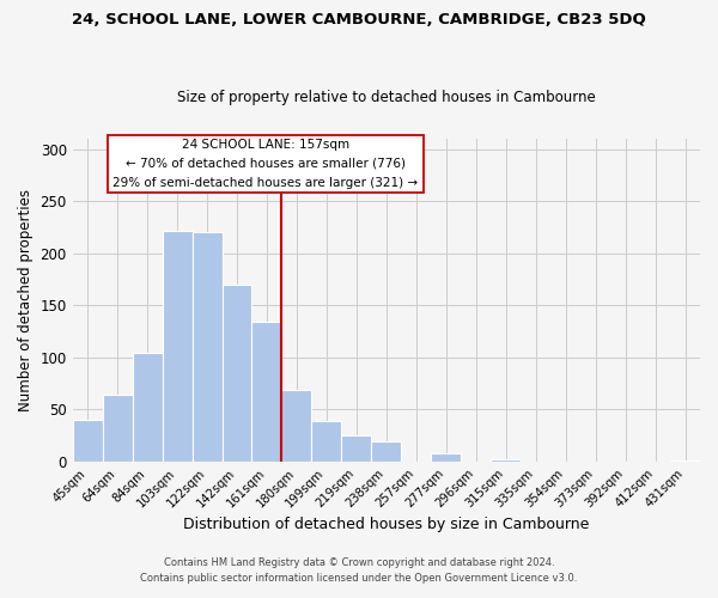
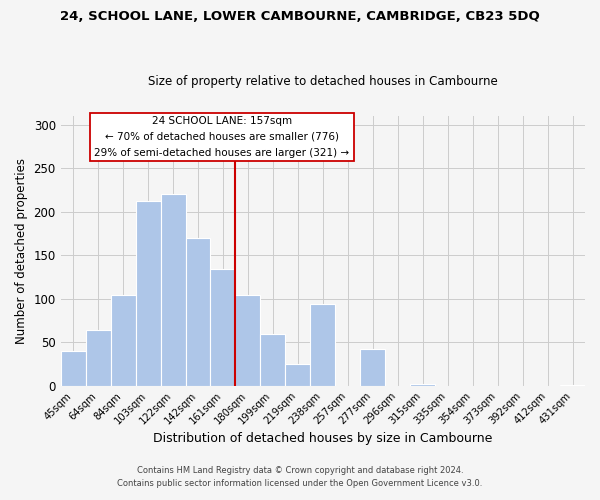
103sqm: 222 -> 212
180sqm: 69 -> 104
199sqm: 39 -> 60
238sqm: 20 -> 94
277sqm: 8 -> 42
